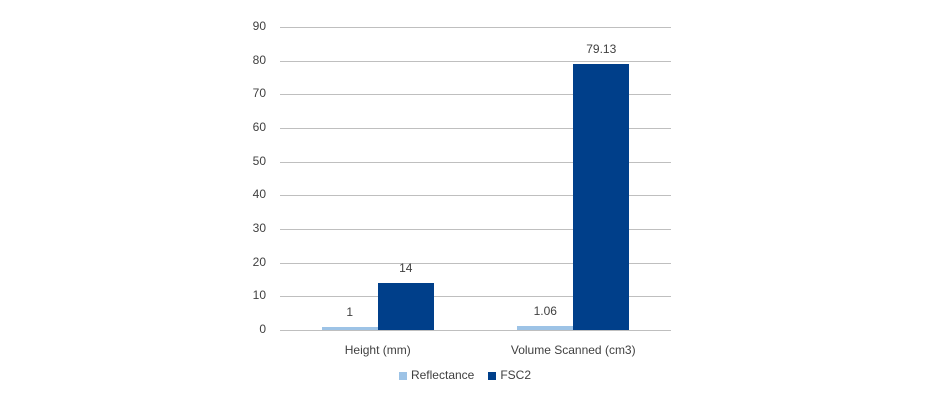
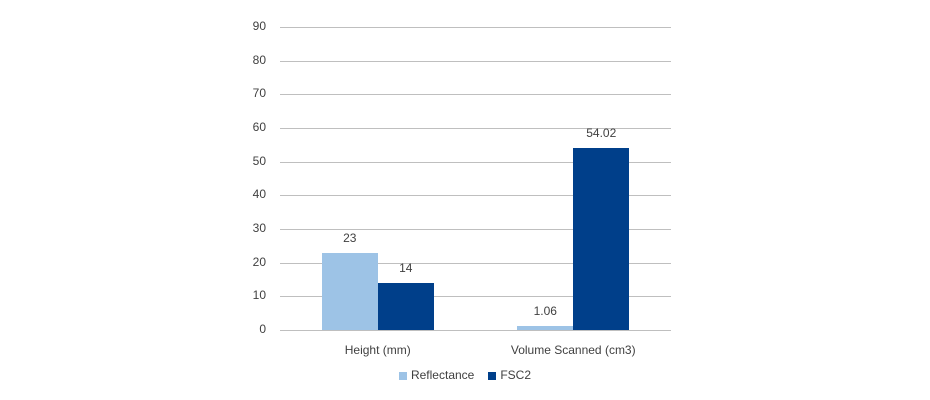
Reflectance/Height (mm): 1 -> 23
FSC2/Volume Scanned (cm3): 79.13 -> 54.02
